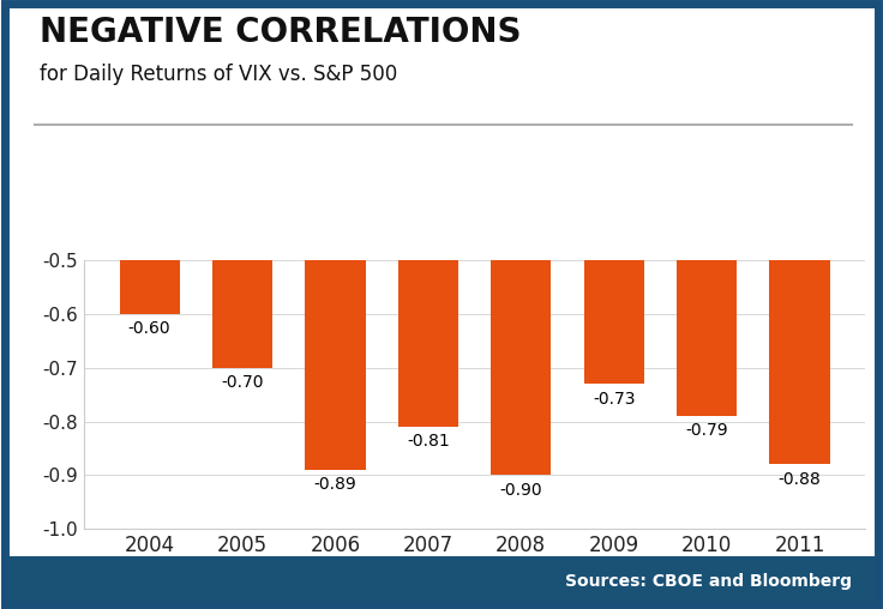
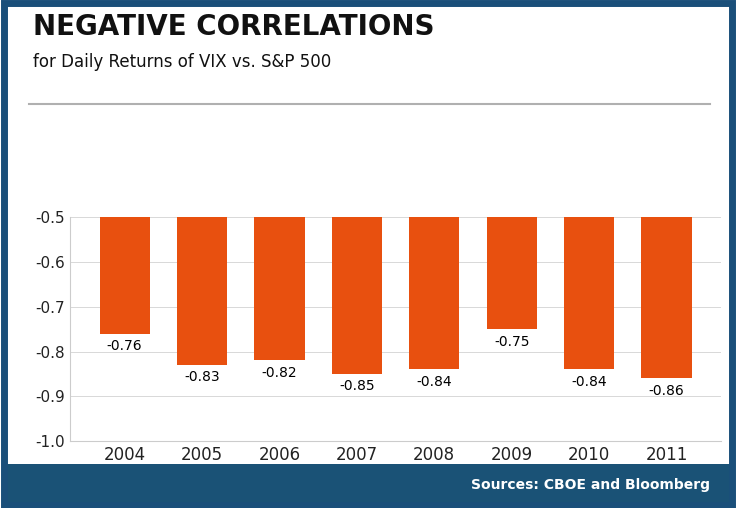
2004: -0.60 -> -0.76
2005: -0.70 -> -0.83
2006: -0.89 -> -0.82
2007: -0.81 -> -0.85
2008: -0.90 -> -0.84
2009: -0.73 -> -0.75
2010: -0.79 -> -0.84
2011: -0.88 -> -0.86
